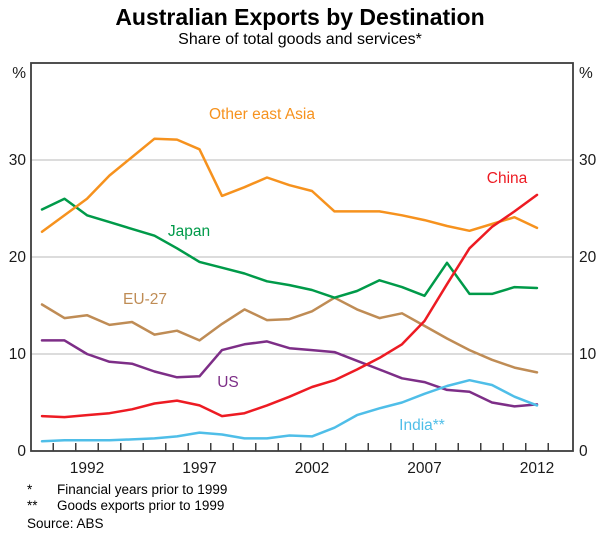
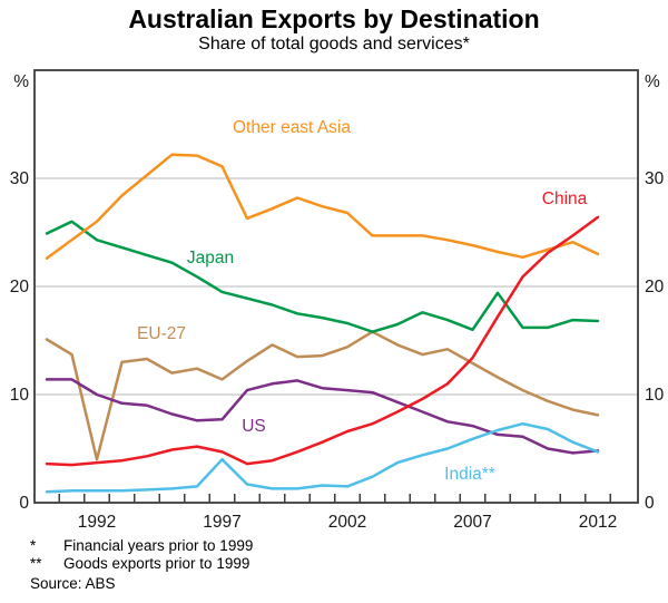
EU-27/1992: 14 -> 4
India**/1997: 2 -> 4
